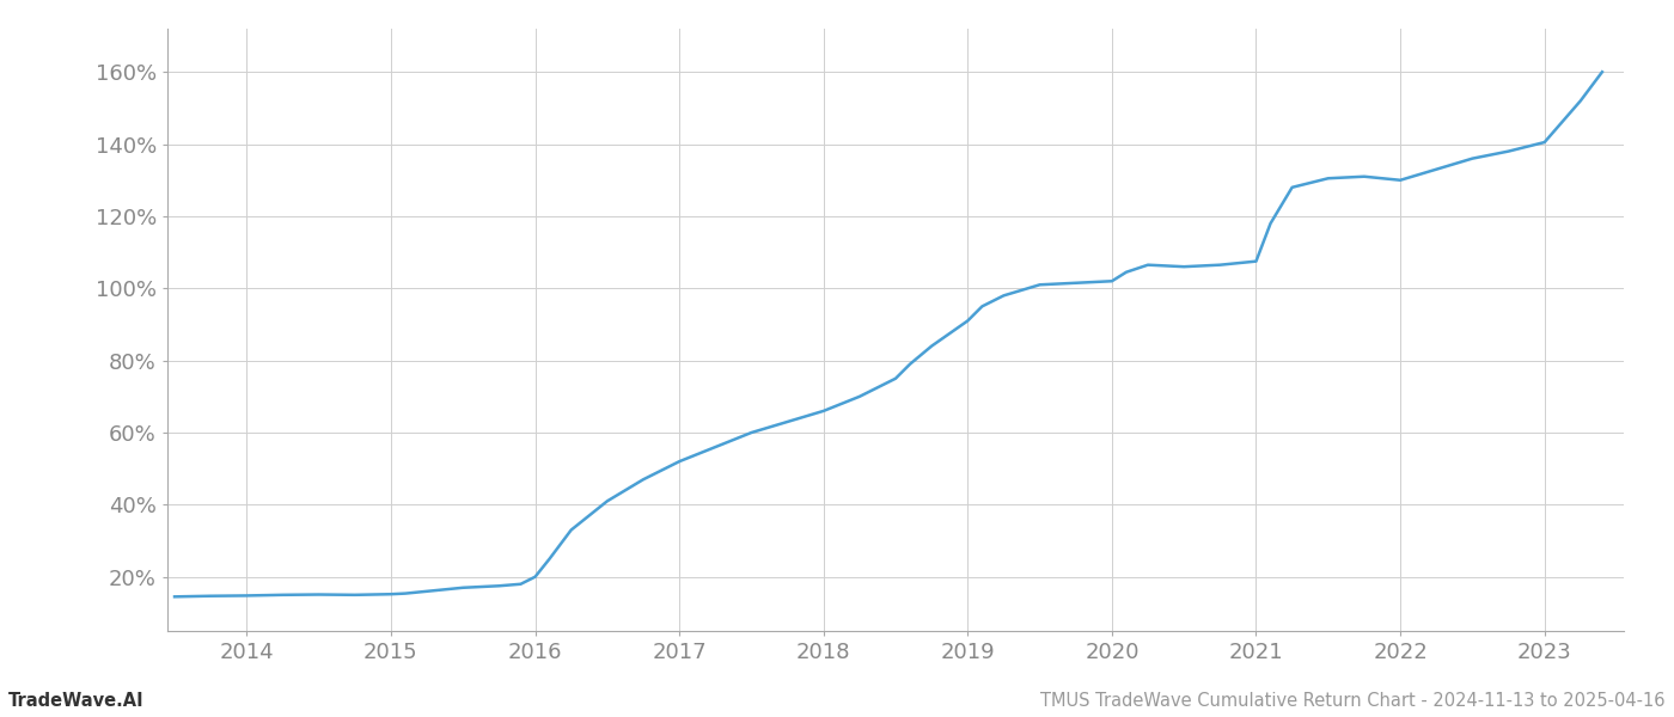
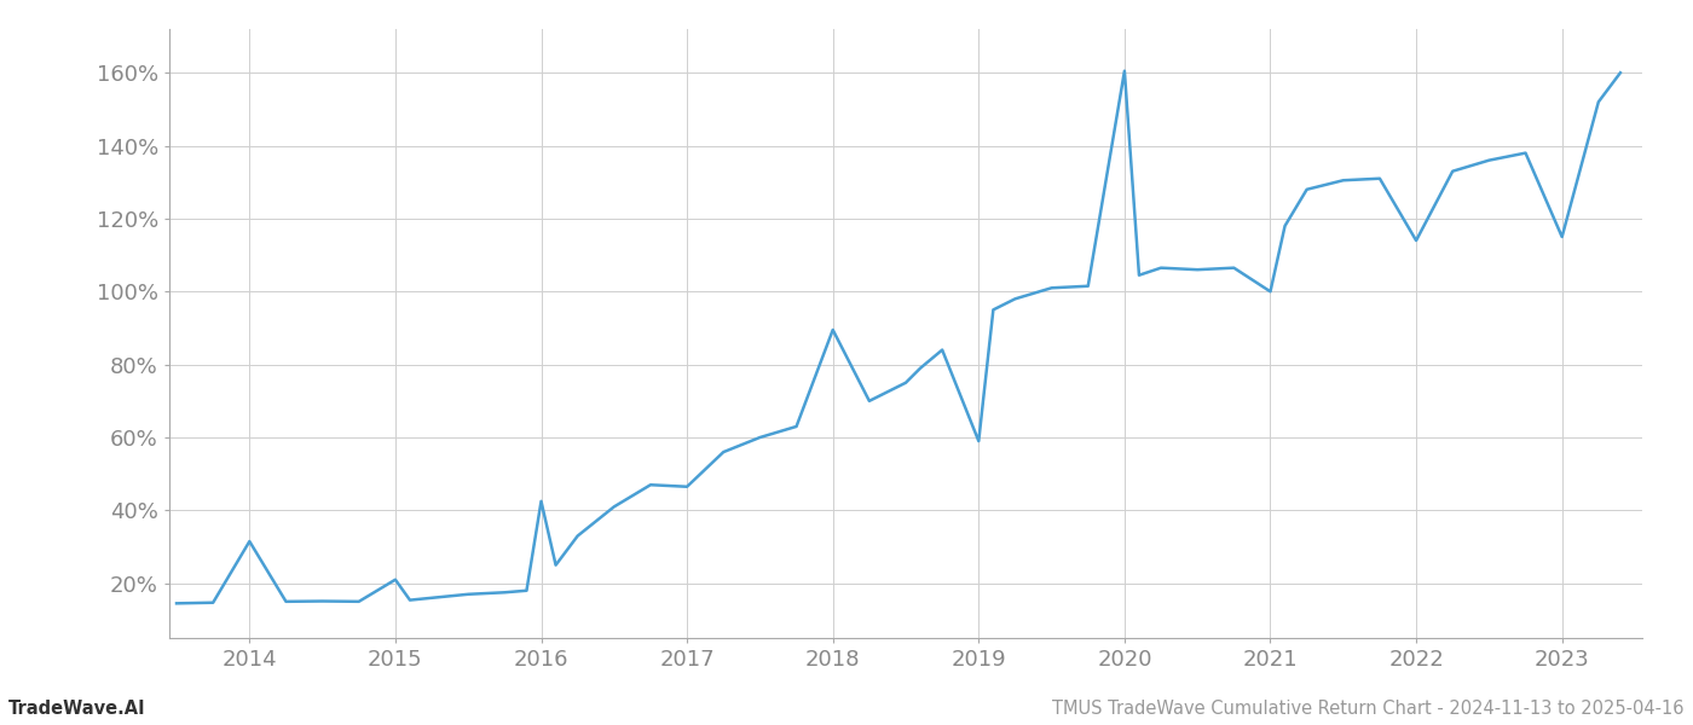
2014: 14.8% -> 31.5%
2015: 15.2% -> 21.0%
2016: 20.0% -> 42.5%
2017: 52.0% -> 46.5%
2018: 66.0% -> 89.5%
2019: 91.0% -> 59.0%
2020: 102.0% -> 160.5%
2021: 107.5% -> 100.0%
2022: 130.0% -> 114.0%
2023: 140.5% -> 115.0%
